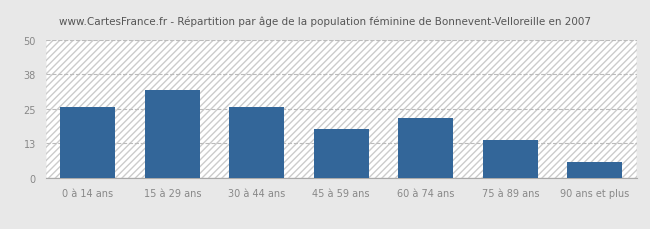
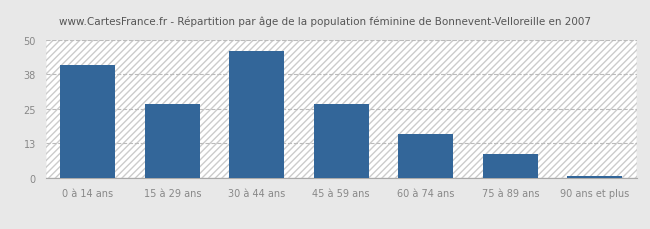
0 à 14 ans: 26 -> 41
15 à 29 ans: 32 -> 27
30 à 44 ans: 26 -> 46
45 à 59 ans: 18 -> 27
60 à 74 ans: 22 -> 16
75 à 89 ans: 14 -> 9
90 ans et plus: 6 -> 1
